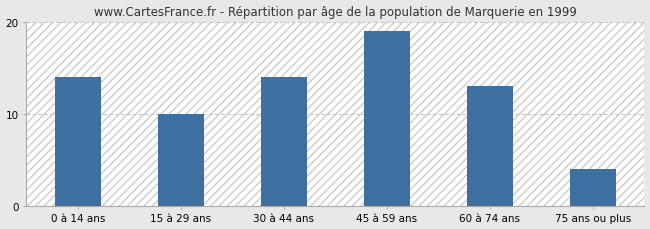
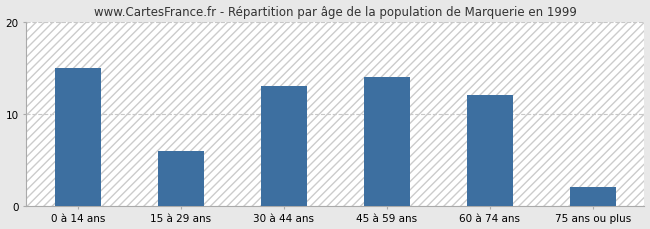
0 à 14 ans: 14 -> 15
15 à 29 ans: 10 -> 6
30 à 44 ans: 14 -> 13
45 à 59 ans: 19 -> 14
60 à 74 ans: 13 -> 12
75 ans ou plus: 4 -> 2
